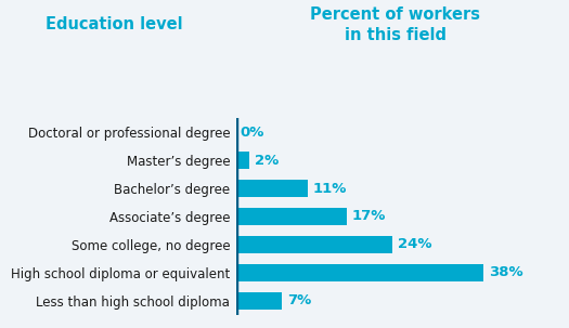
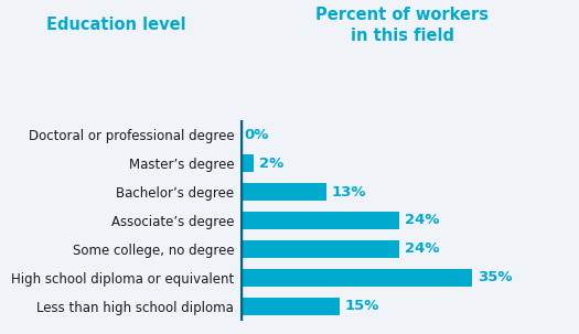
Bachelor’s degree: 11% -> 13%
Associate’s degree: 17% -> 24%
High school diploma or equivalent: 38% -> 35%
Less than high school diploma: 7% -> 15%
